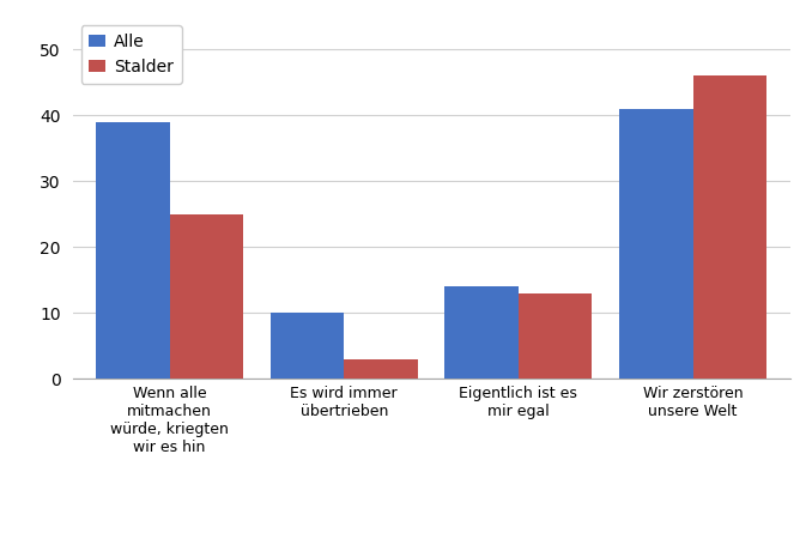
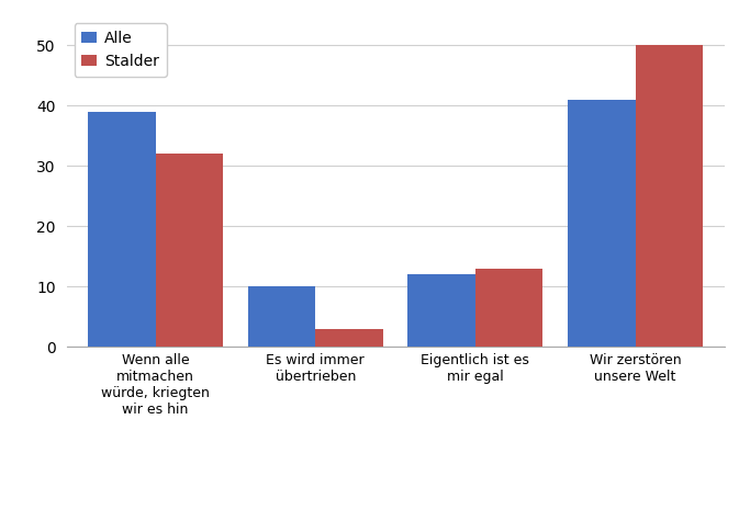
Stalder/Wenn alle mitmachen würde, kriegten wir es hin: 25 -> 32
Alle/Eigentlich ist es mir egal: 14 -> 12
Stalder/Wir zerstören unsere Welt: 46 -> 50
